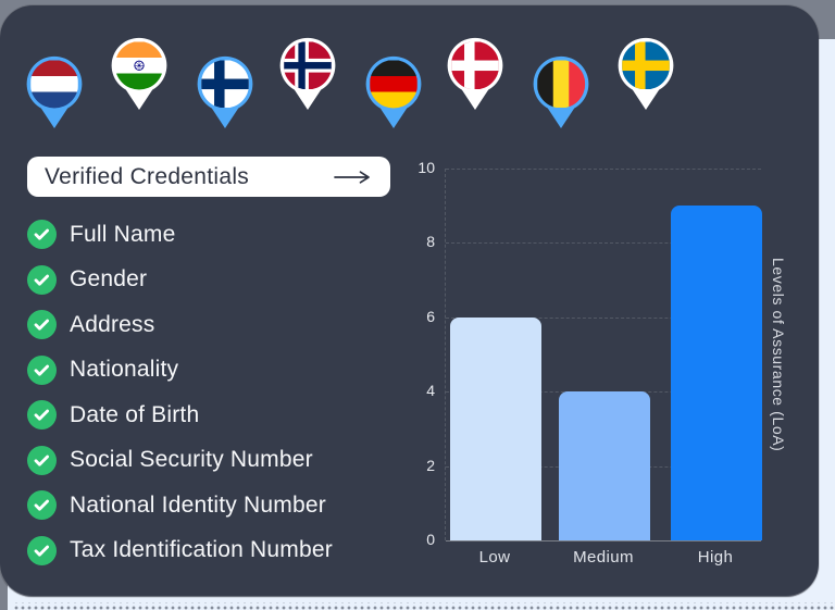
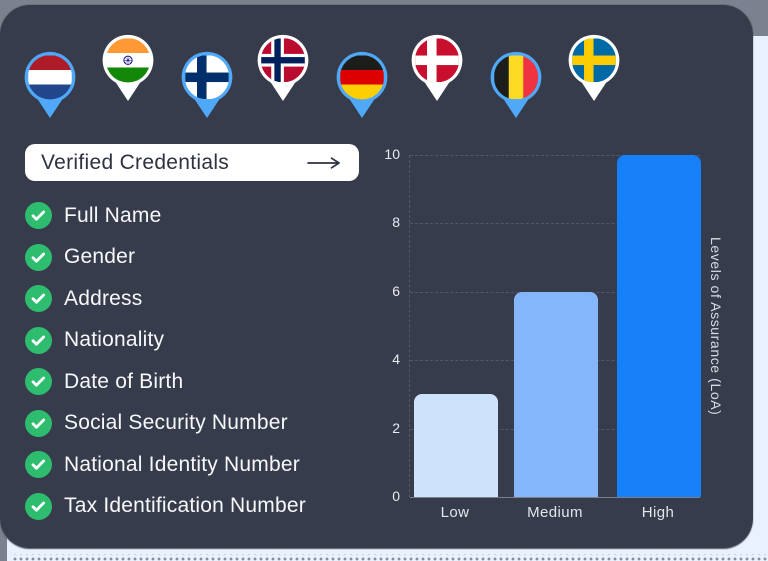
Low: 6 -> 3
Medium: 4 -> 6
High: 9 -> 10
